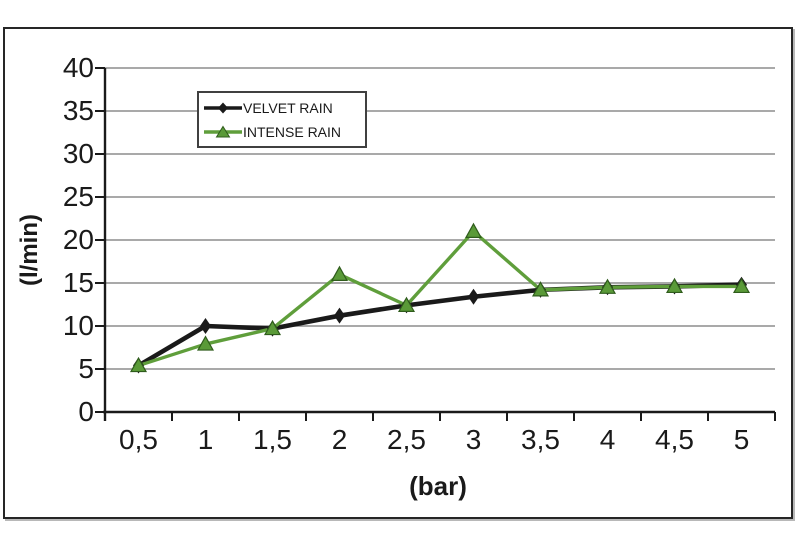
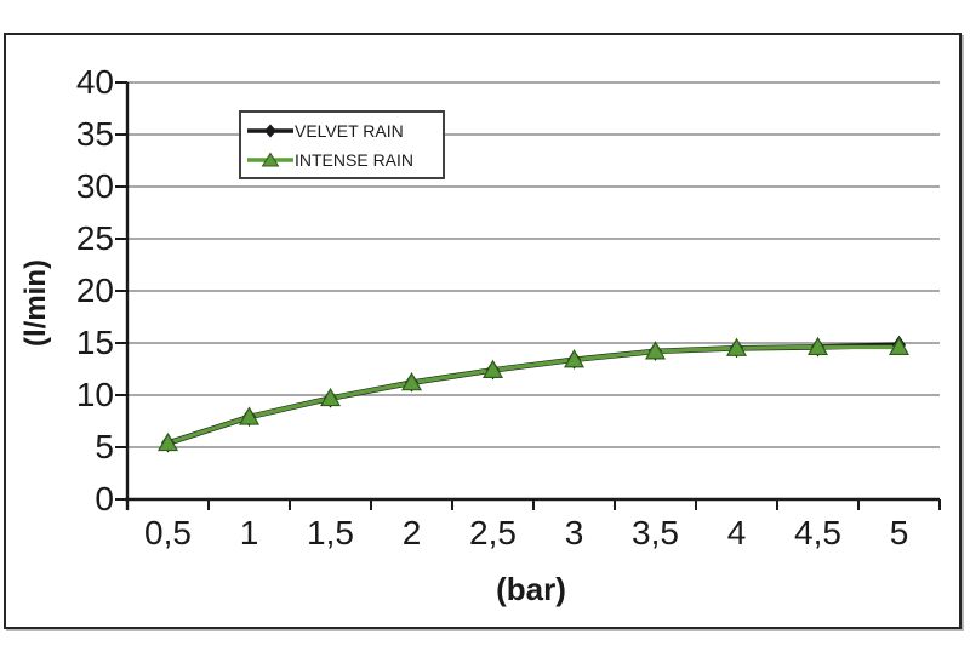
VELVET RAIN/1: 10 -> 8
INTENSE RAIN/2: 16 -> 11
INTENSE RAIN/3: 21 -> 13
